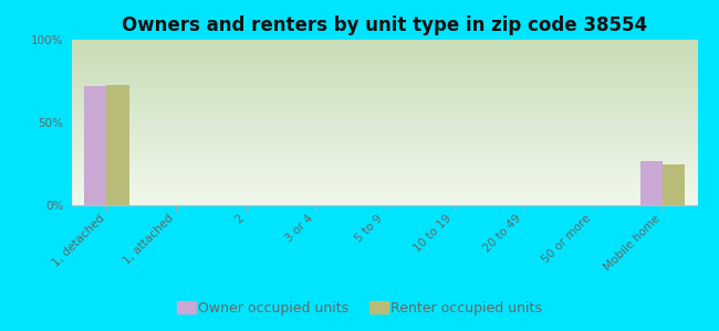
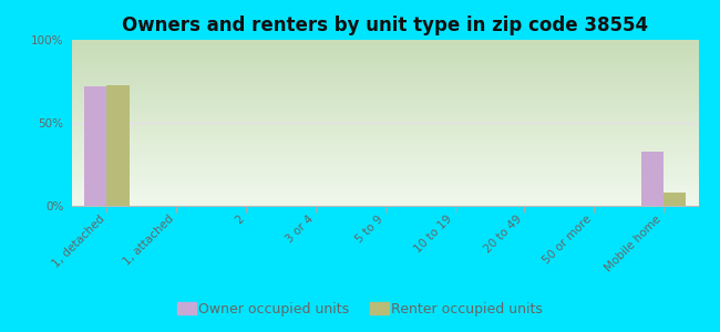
Owner occupied units/Mobile home: 27% -> 33%
Renter occupied units/Mobile home: 25% -> 8%
